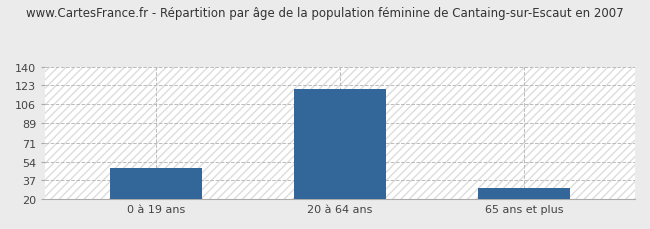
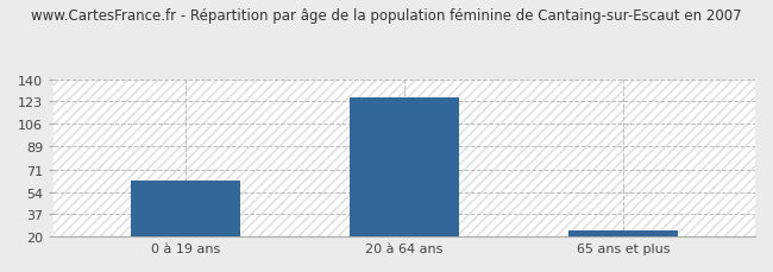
0 à 19 ans: 48 -> 63
20 à 64 ans: 120 -> 126
65 ans et plus: 30 -> 25
